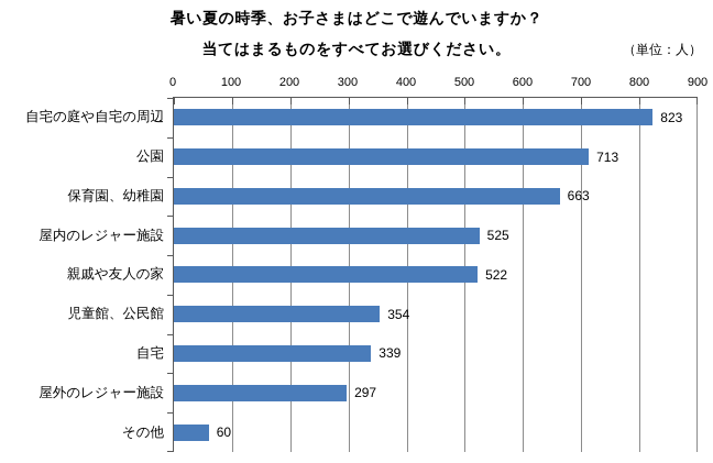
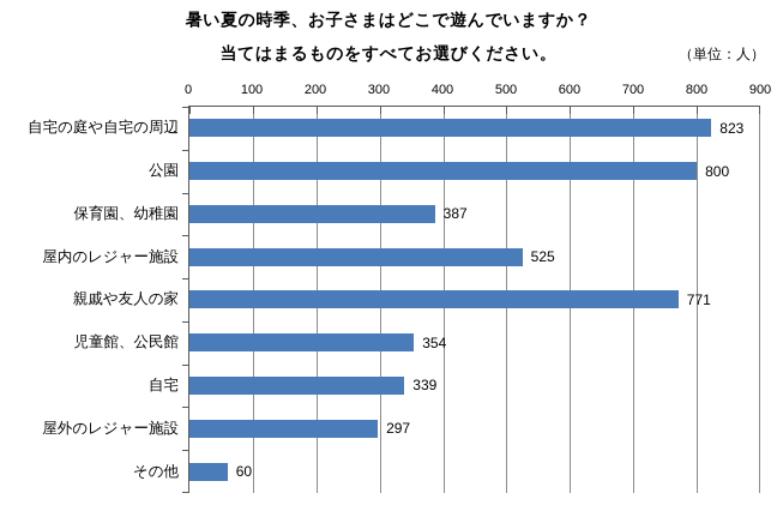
公園: 713 -> 800
保育園、幼稚園: 663 -> 387
親戚や友人の家: 522 -> 771
